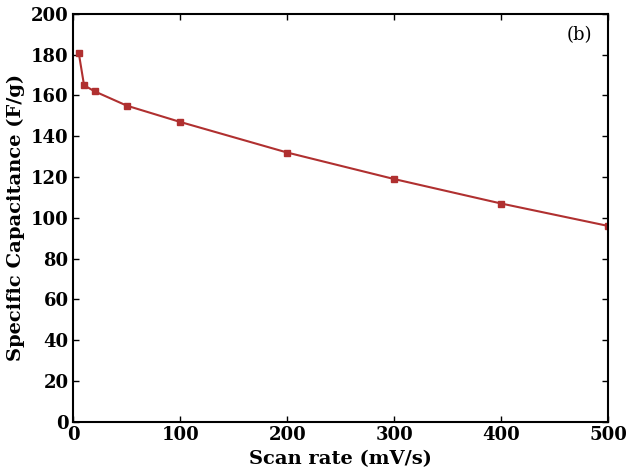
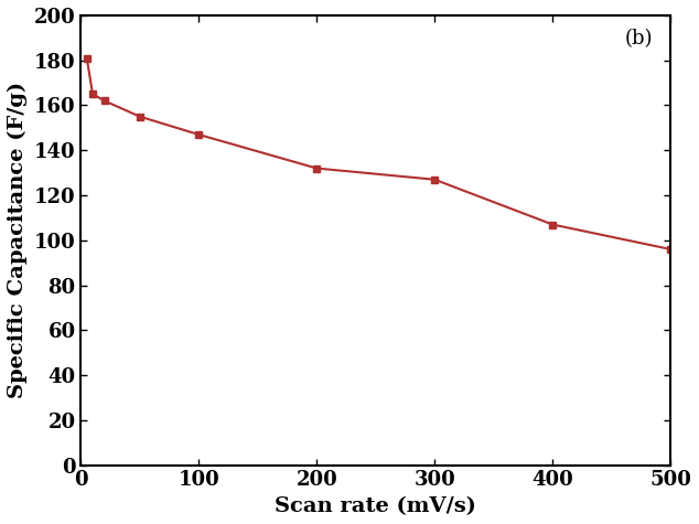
300: 119 -> 127
